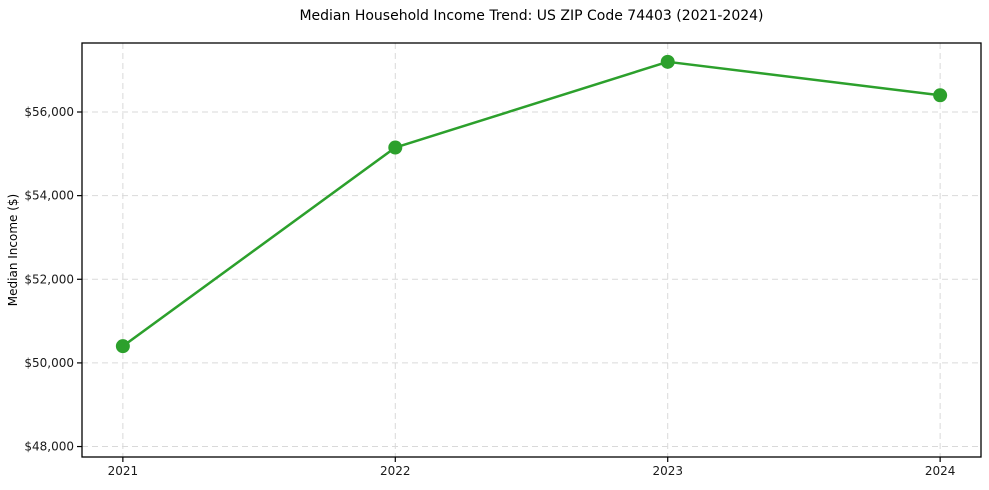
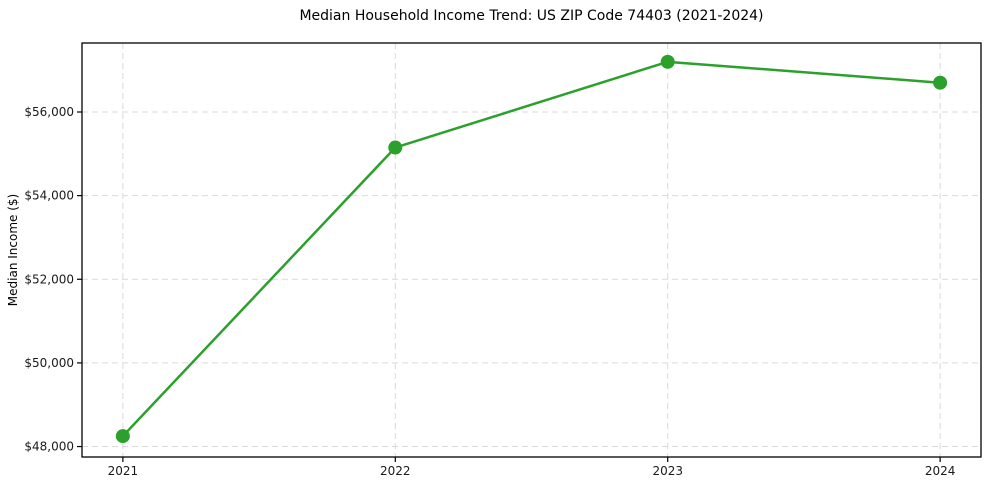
2021: $50400 -> $48200
2024: $56400 -> $56700
